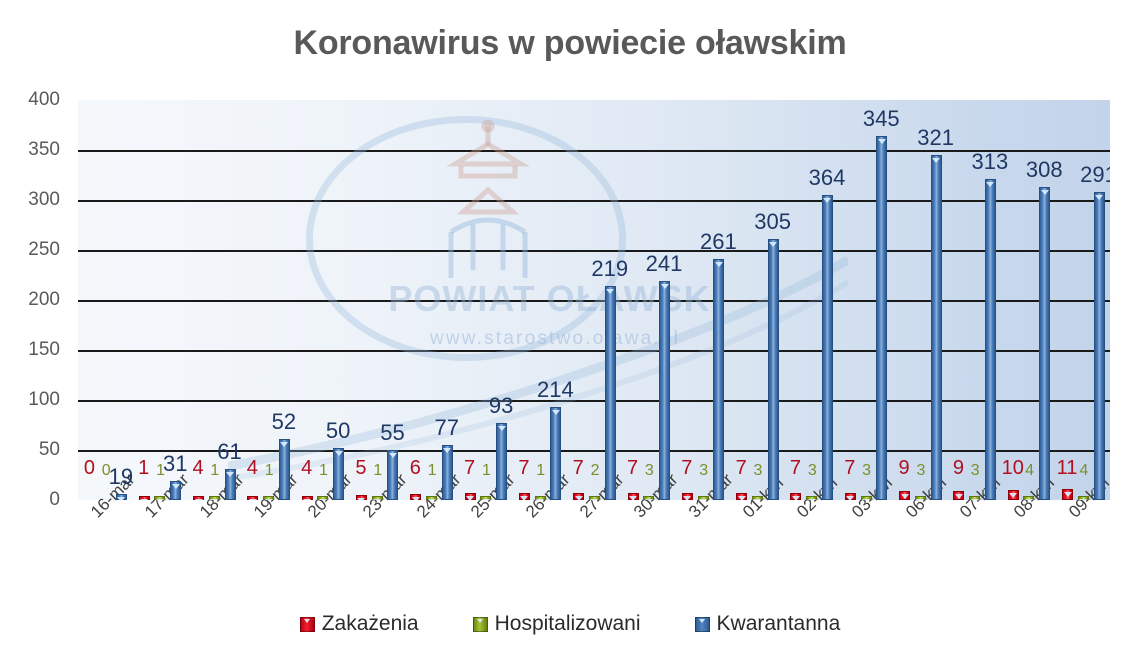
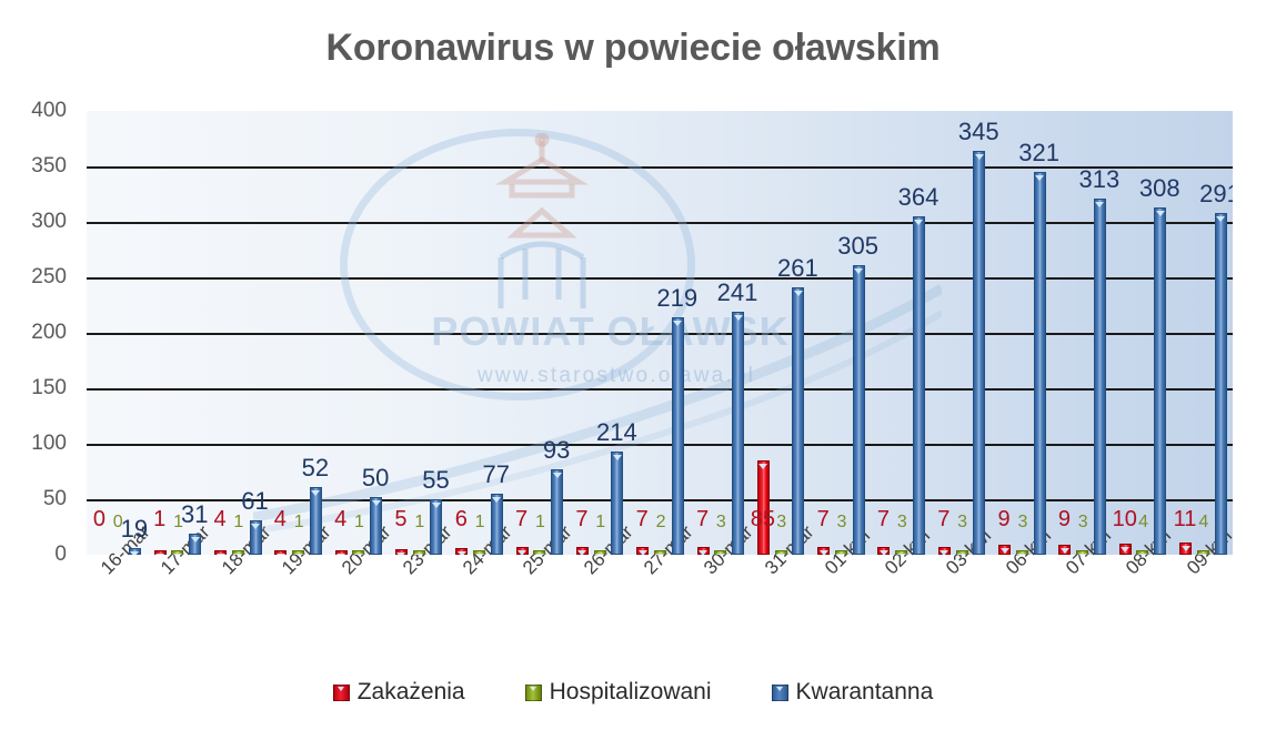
Zakażenia/31-mar: 7 -> 85
